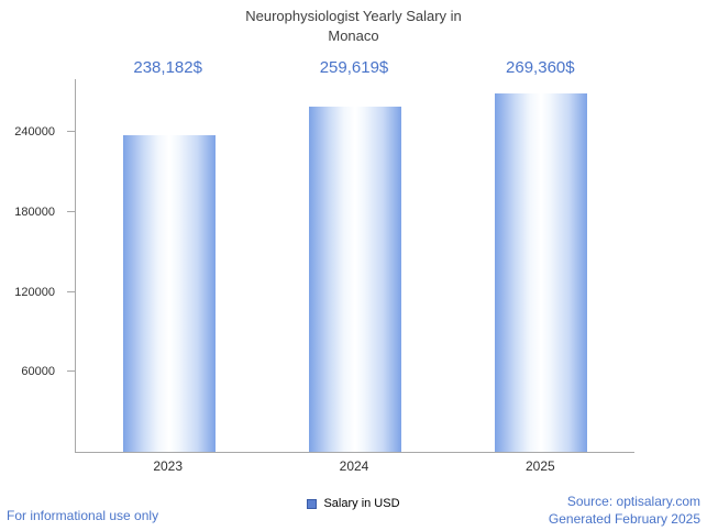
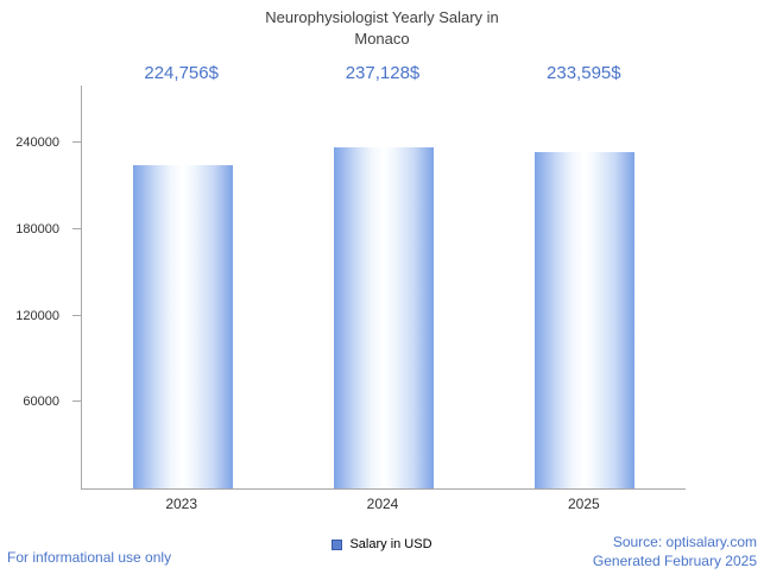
2023: 238,182 -> 224,756
2024: 259,619 -> 237,128
2025: 269,360 -> 233,595
